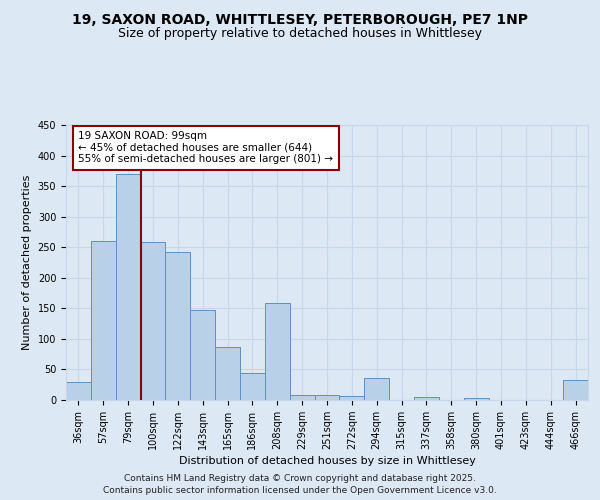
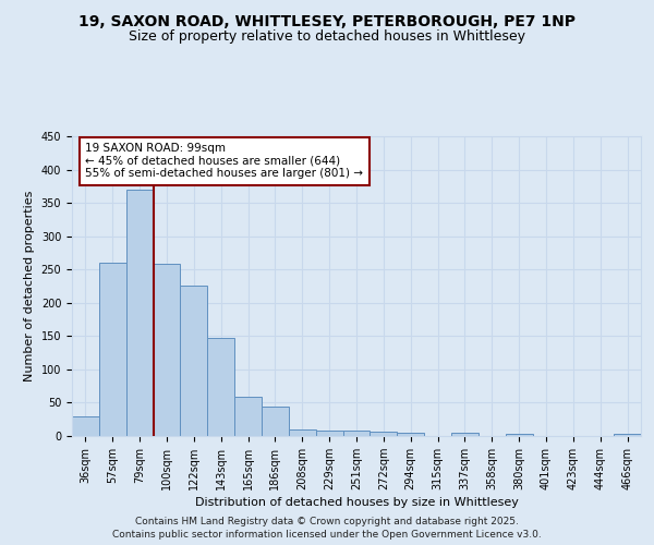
122sqm: 242 -> 226
165sqm: 86 -> 59
208sqm: 158 -> 10
294sqm: 36 -> 5
466sqm: 32 -> 3
